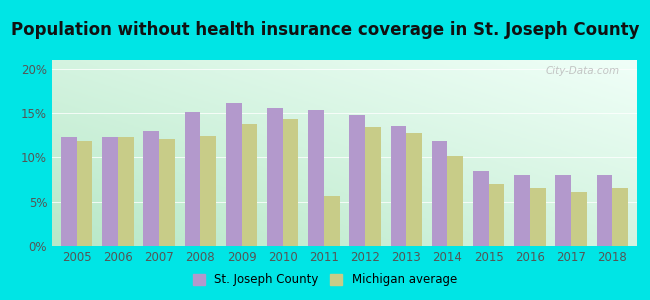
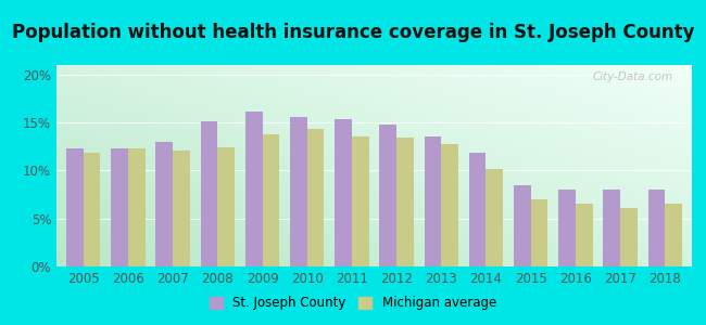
Michigan average/2011: 5.6% -> 13.5%
